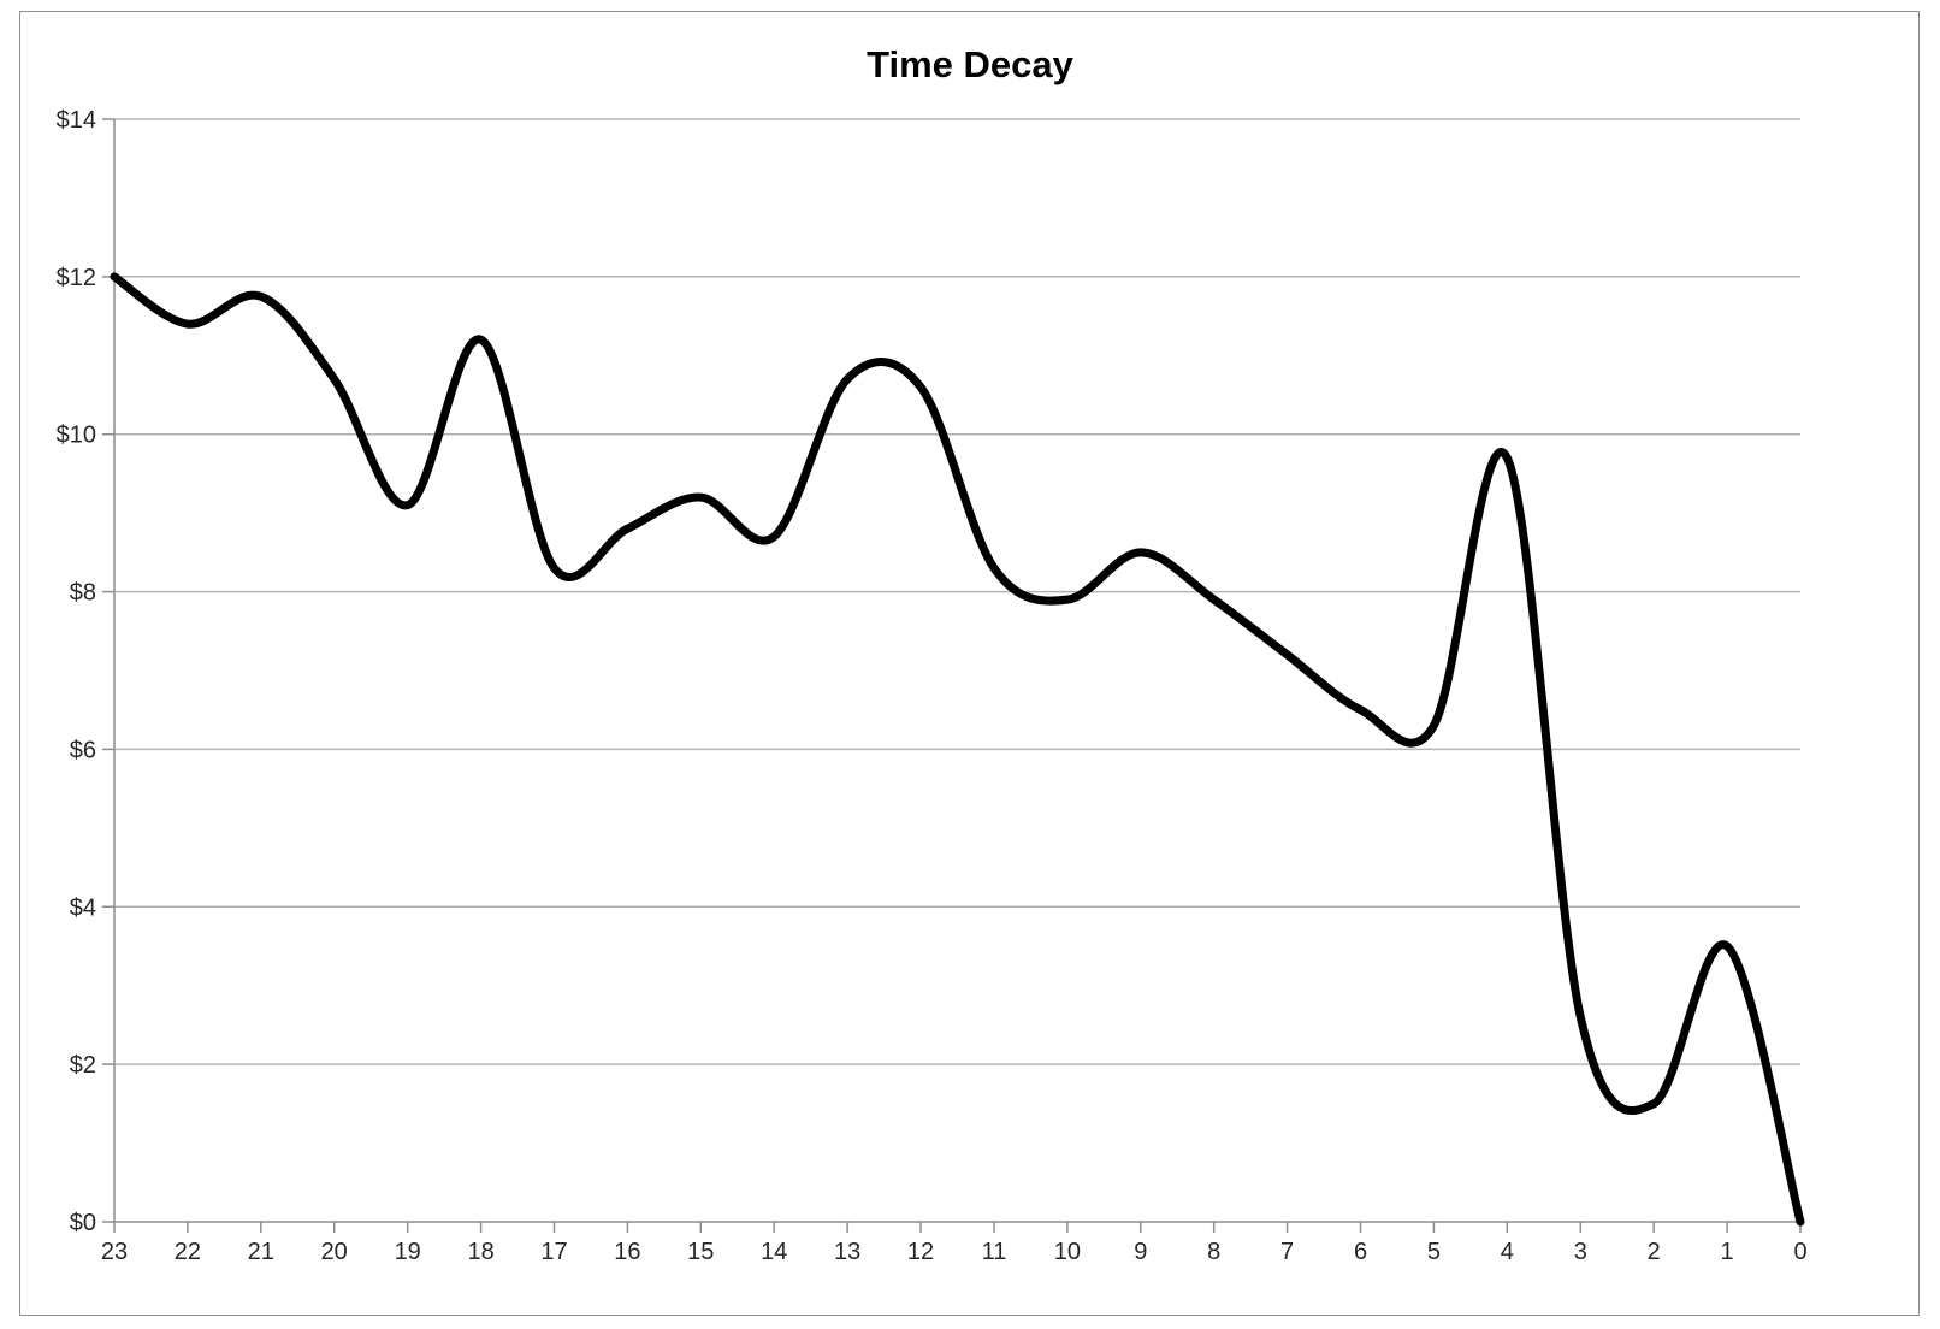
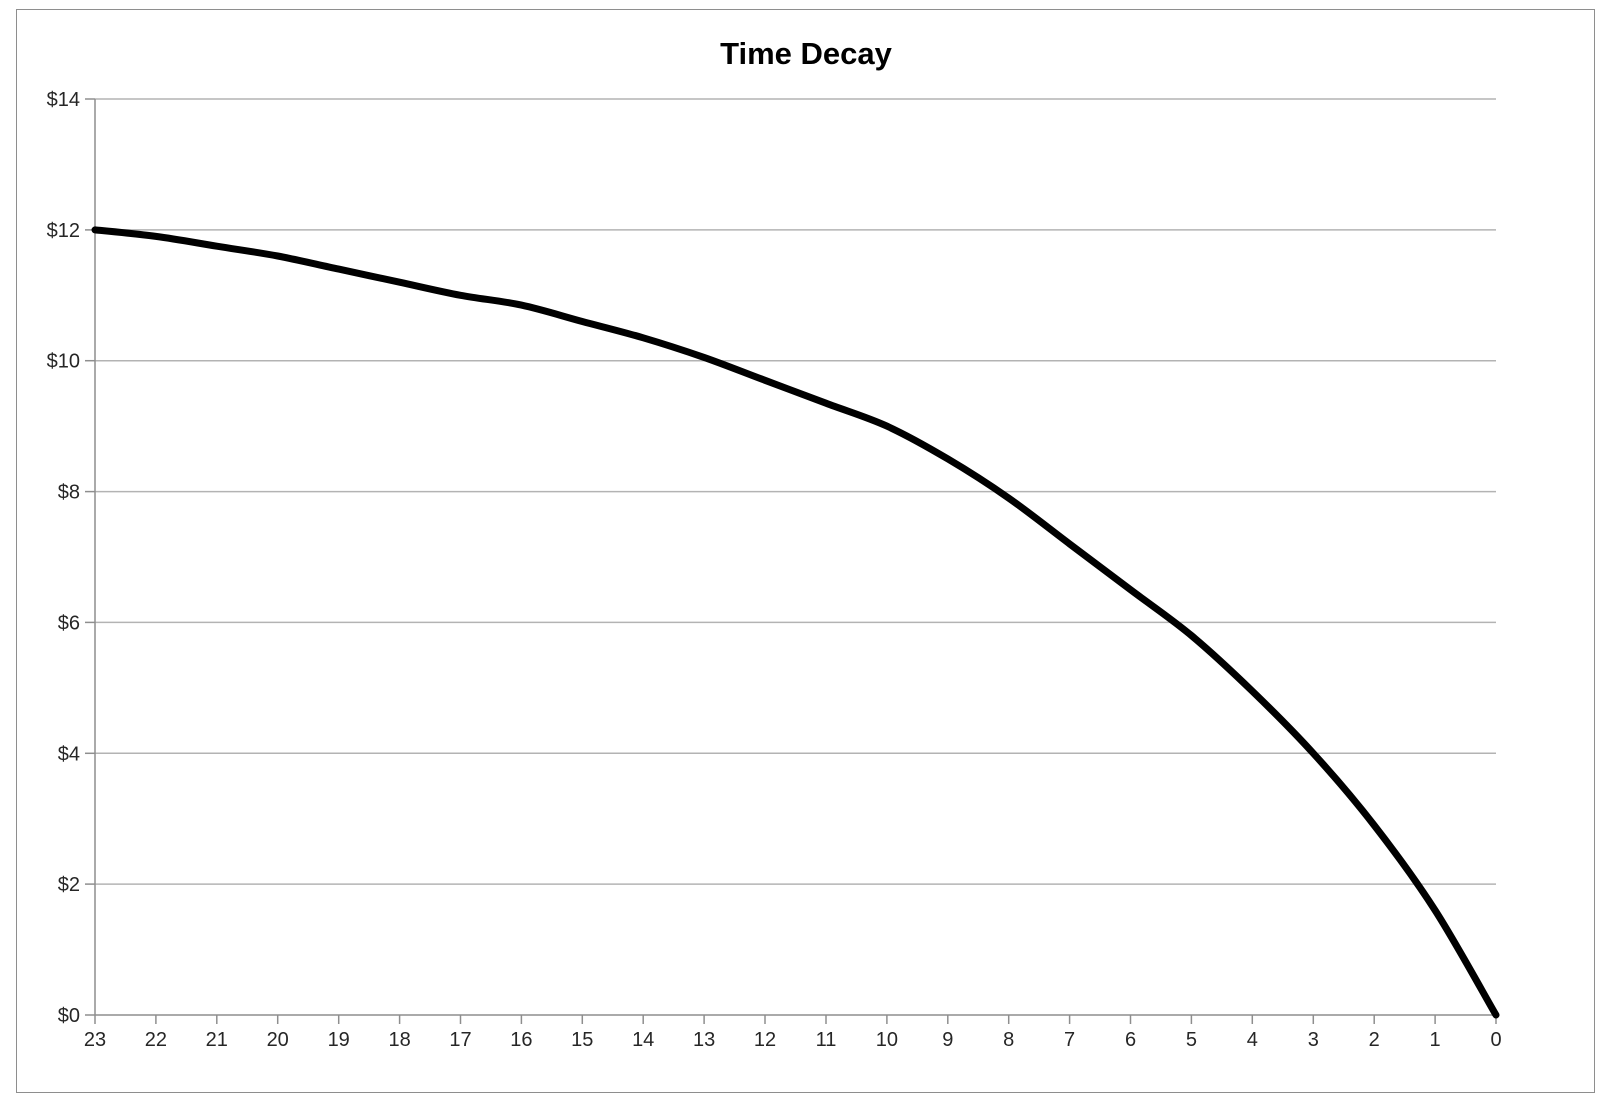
22: $11.4 -> $11.9
20: $10.7 -> $11.6
19: $9.1 -> $11.4
17: $8.3 -> $11.0
16: $8.8 -> $10.8
15: $9.2 -> $10.6
14: $8.7 -> $10.3
13: $10.7 -> $10.1
12: $10.6 -> $9.7
11: $8.3 -> $9.3
10: $7.9 -> $9.0
5: $6.3 -> $5.8
4: $9.7 -> $5.0
3: $2.6 -> $4.0
2: $1.5 -> $2.9
1: $3.5 -> $1.6
